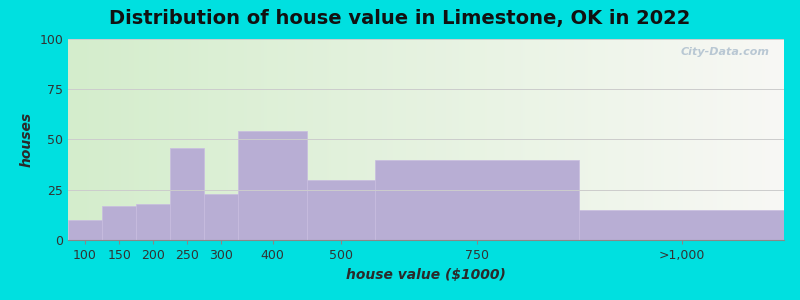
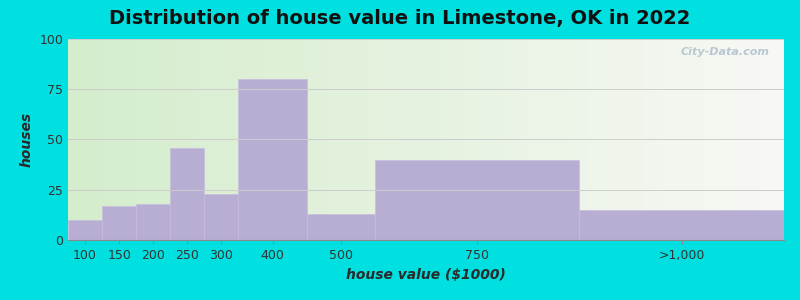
400: 54 -> 80
500: 30 -> 13
